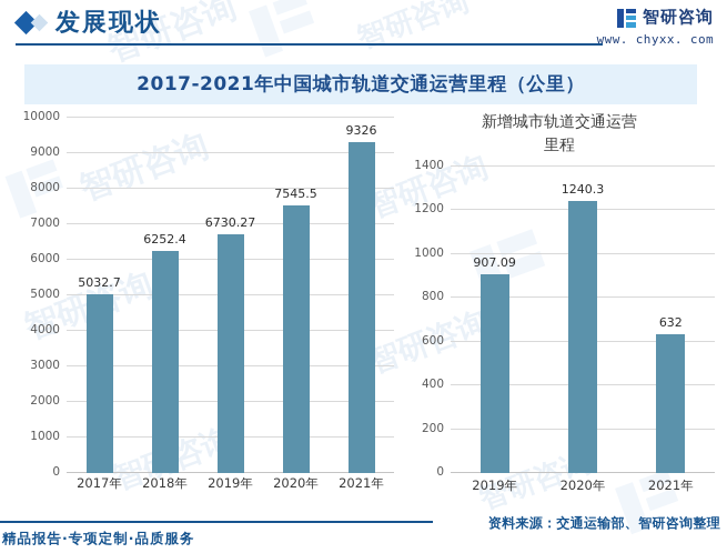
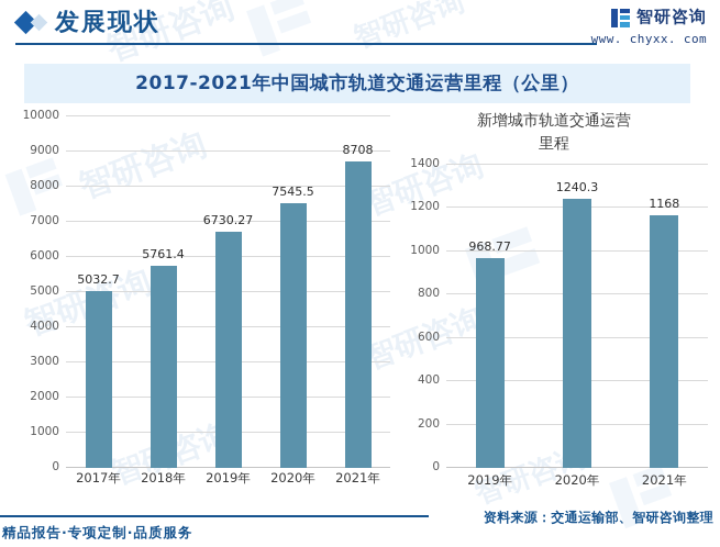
2017-2021年中国城市轨道交通运营里程（公里）/2018年: 6252.4 -> 5761.4
2017-2021年中国城市轨道交通运营里程（公里）/2021年: 9326 -> 8708
新增城市轨道交通运营/2019年: 907.09 -> 968.77
新增城市轨道交通运营/2021年: 632 -> 1168
